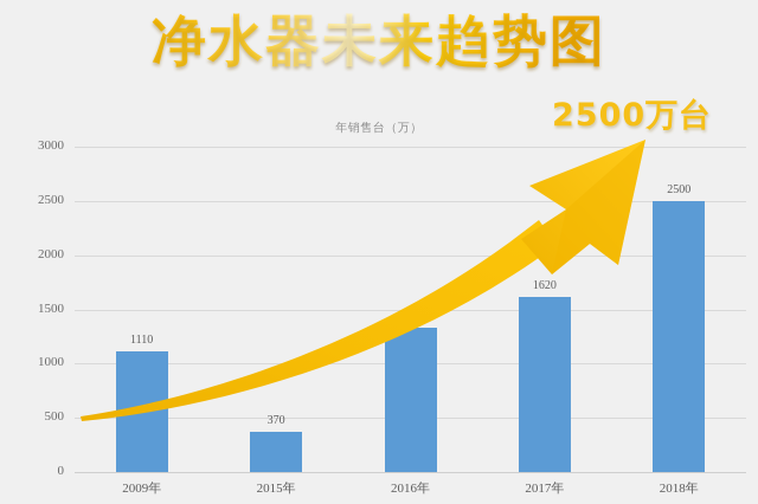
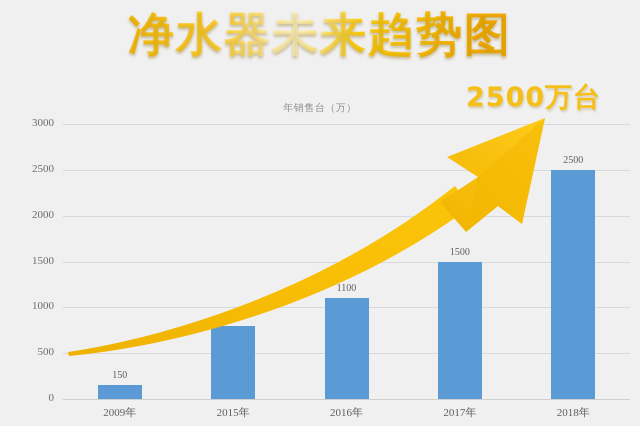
2009年: 1110 -> 150
2015年: 370 -> 800
2016年: 1330 -> 1100
2017年: 1620 -> 1500
